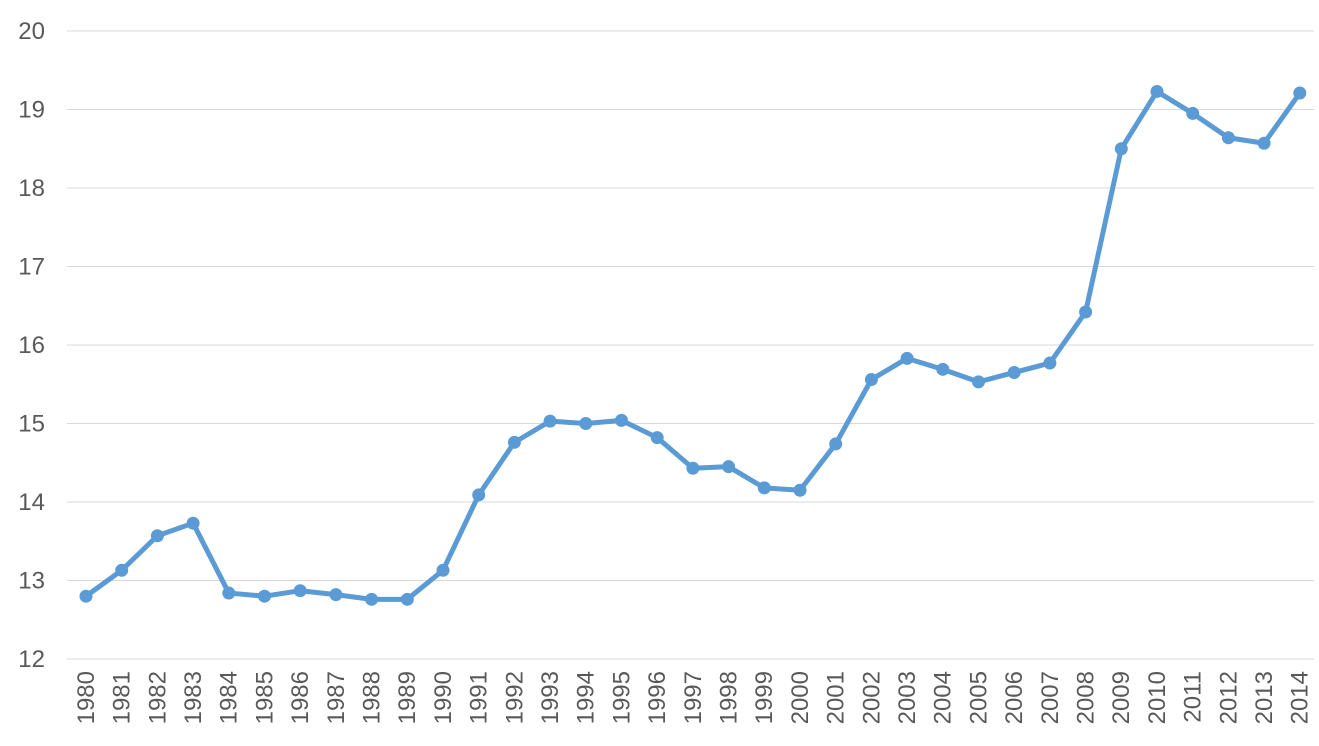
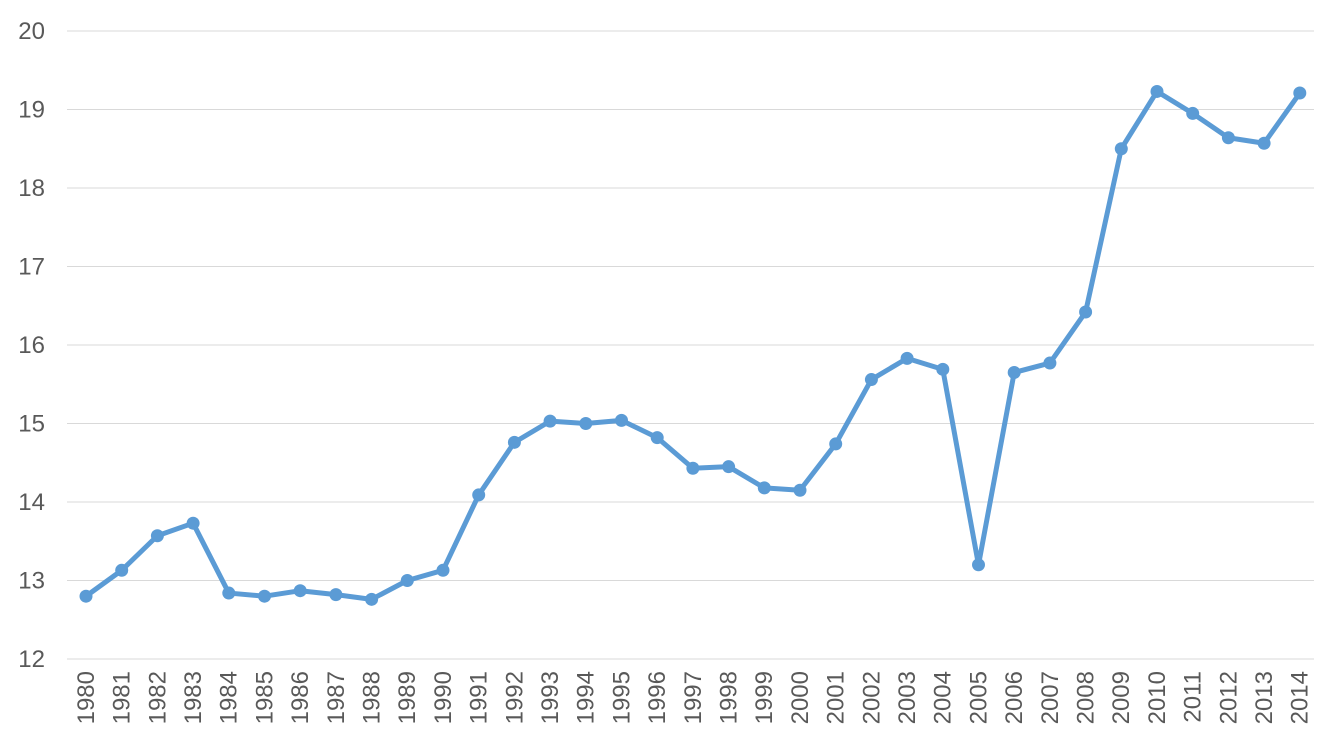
1989: 12.8 -> 13.0
2005: 15.5 -> 13.2
